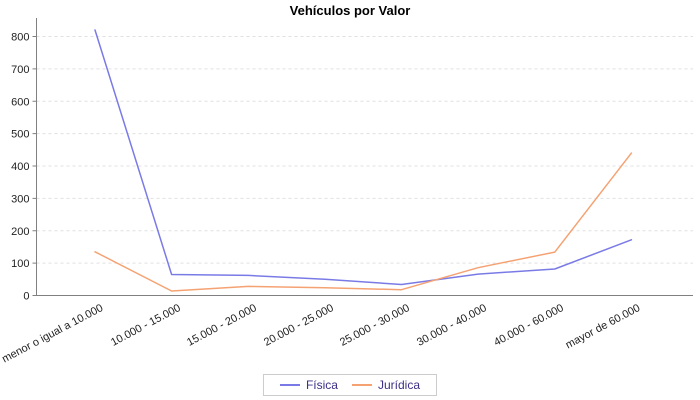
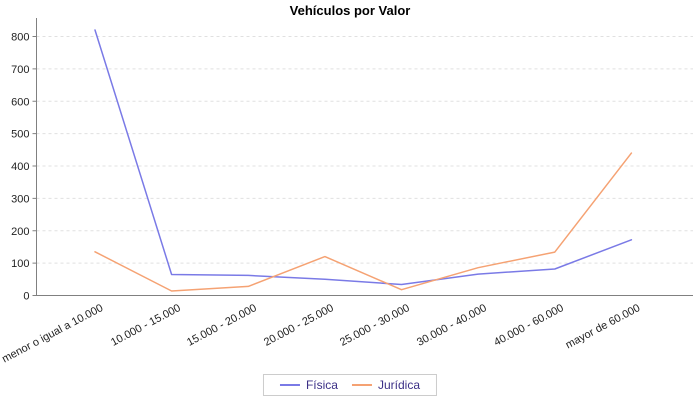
Jurídica/20.000 - 25.000: 20 -> 120
